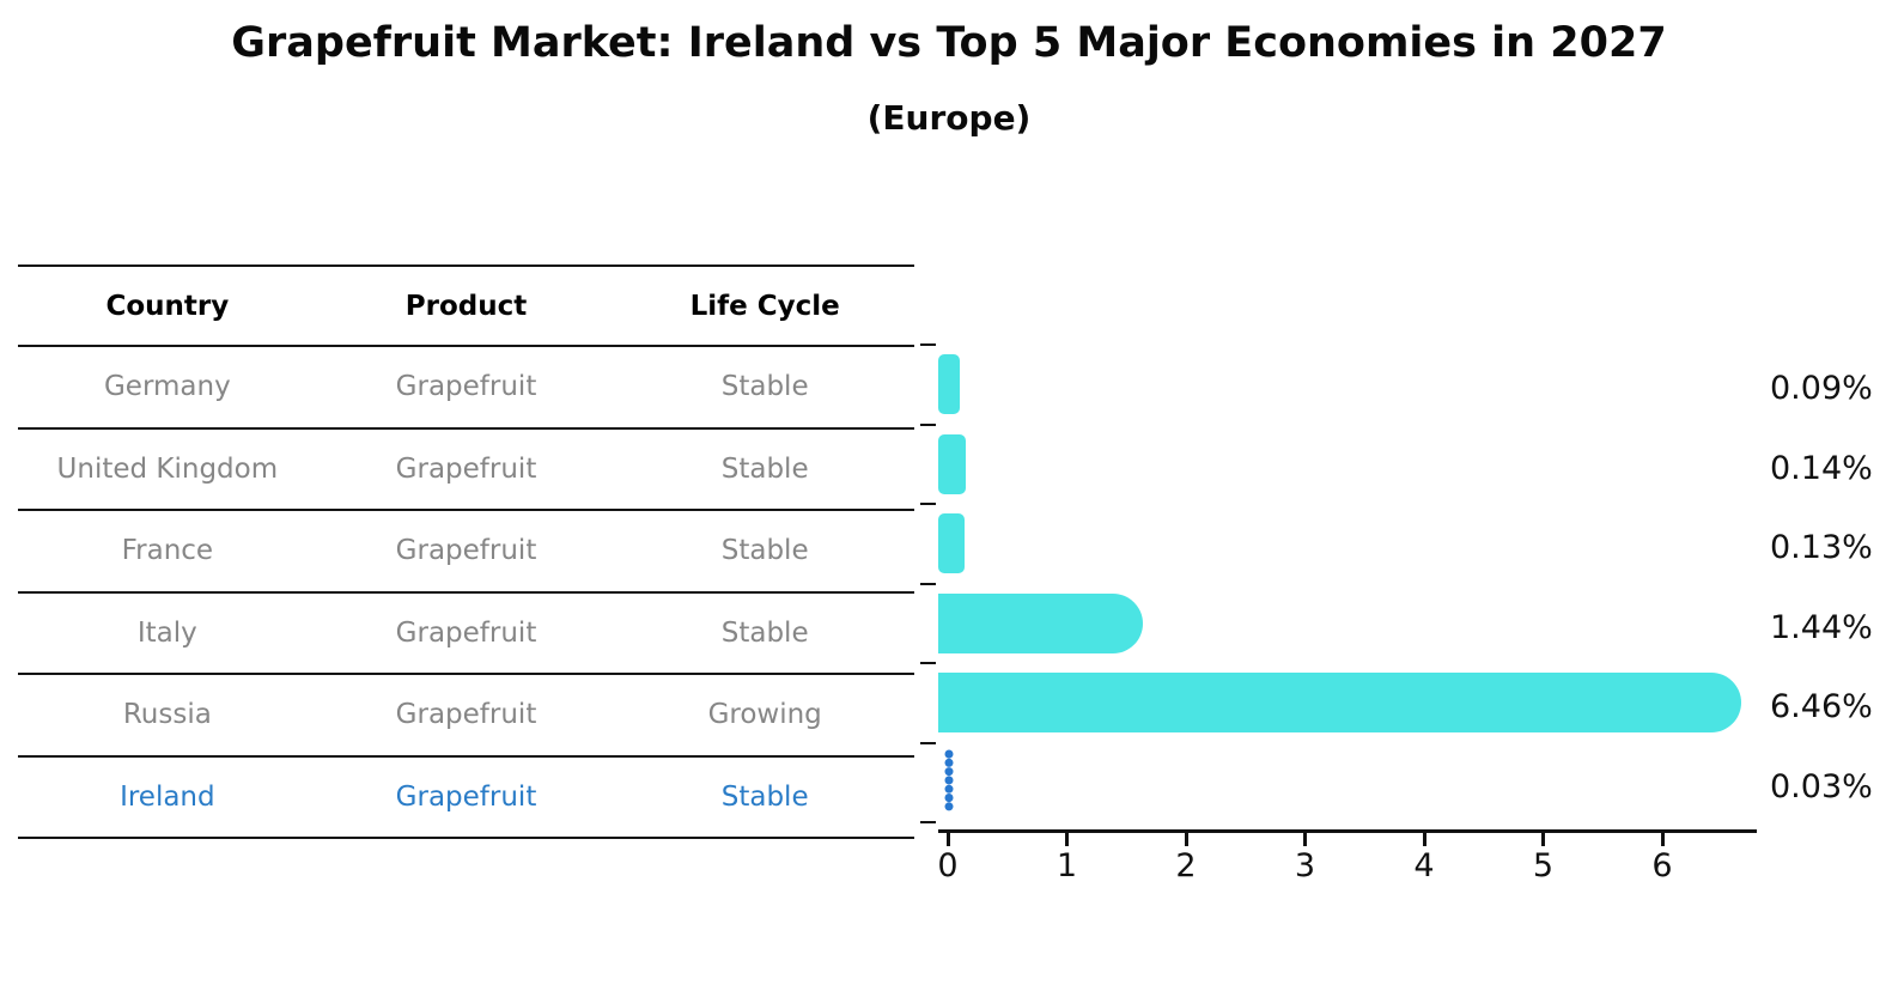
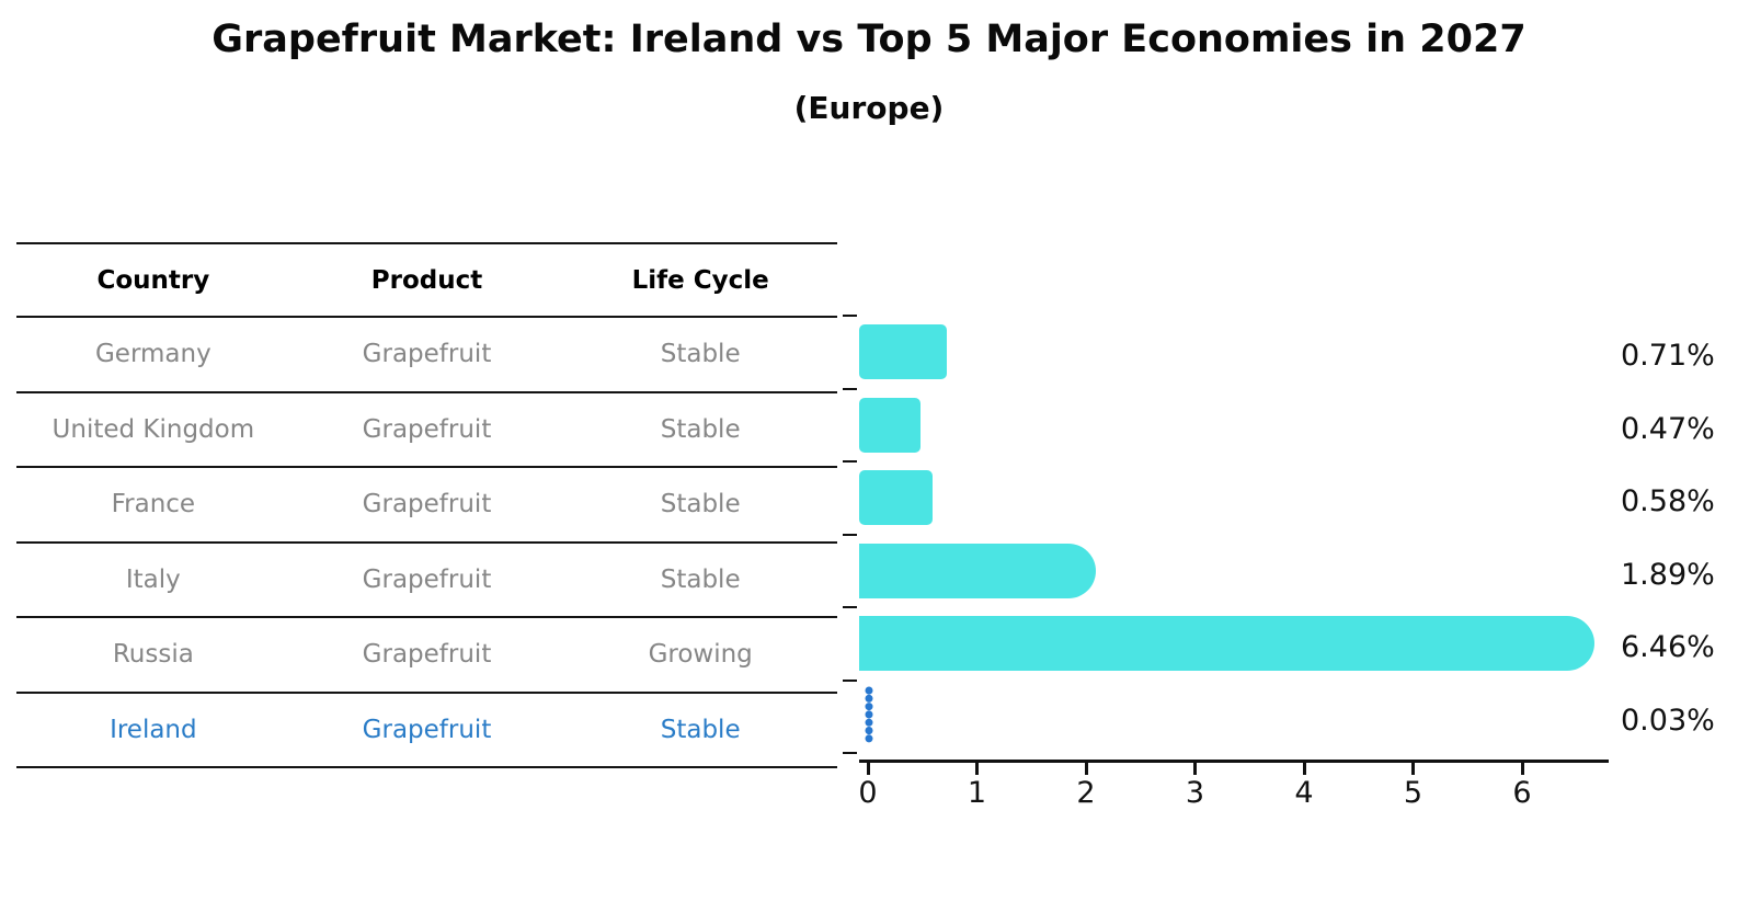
Germany: 0.09% -> 0.71%
United Kingdom: 0.14% -> 0.47%
France: 0.13% -> 0.58%
Italy: 1.44% -> 1.89%
